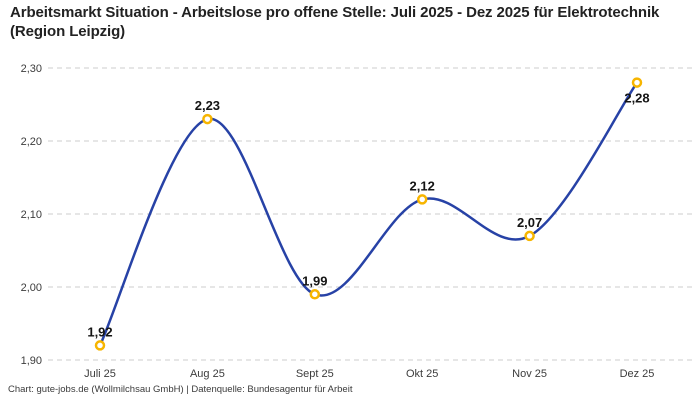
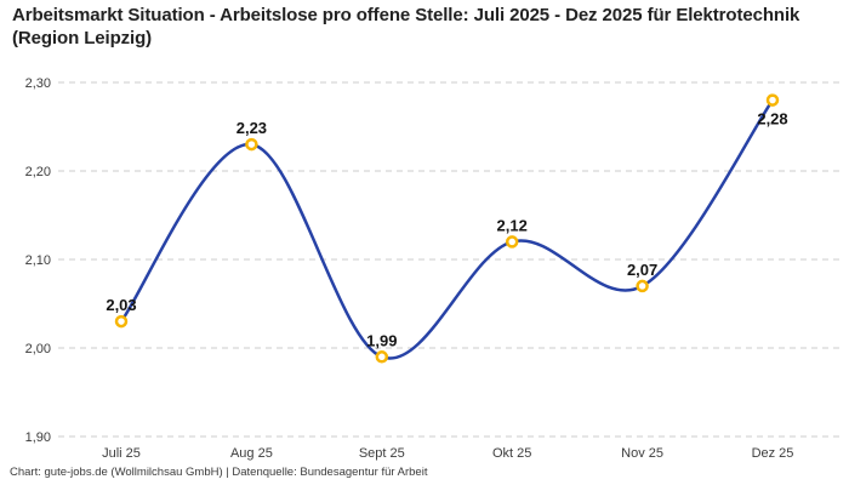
Juli 25: 1,92 -> 2,03
